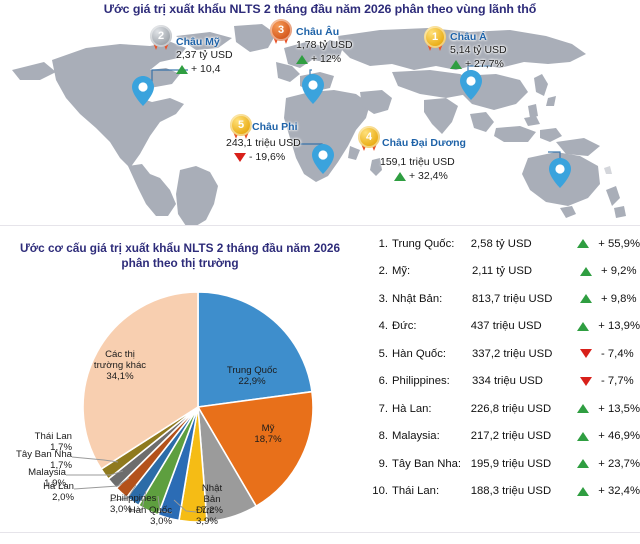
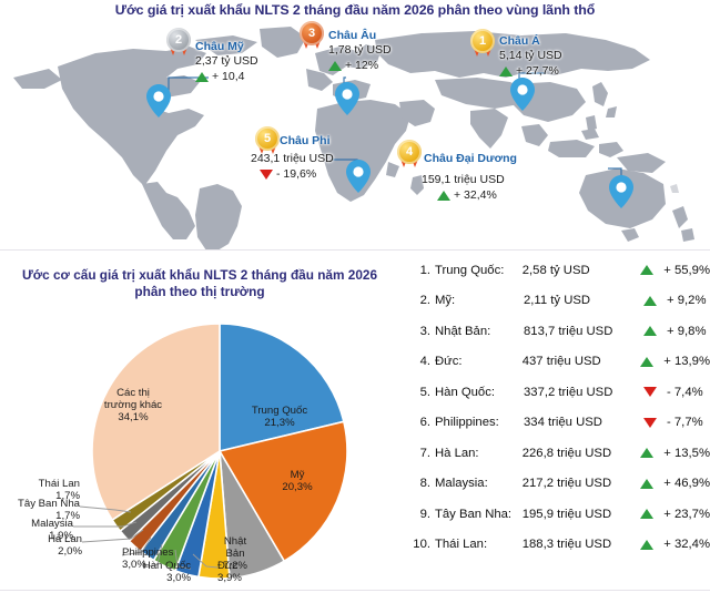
Trung Quốc: 22,9% -> 21,3%
Mỹ: 18,7% -> 20,3%
